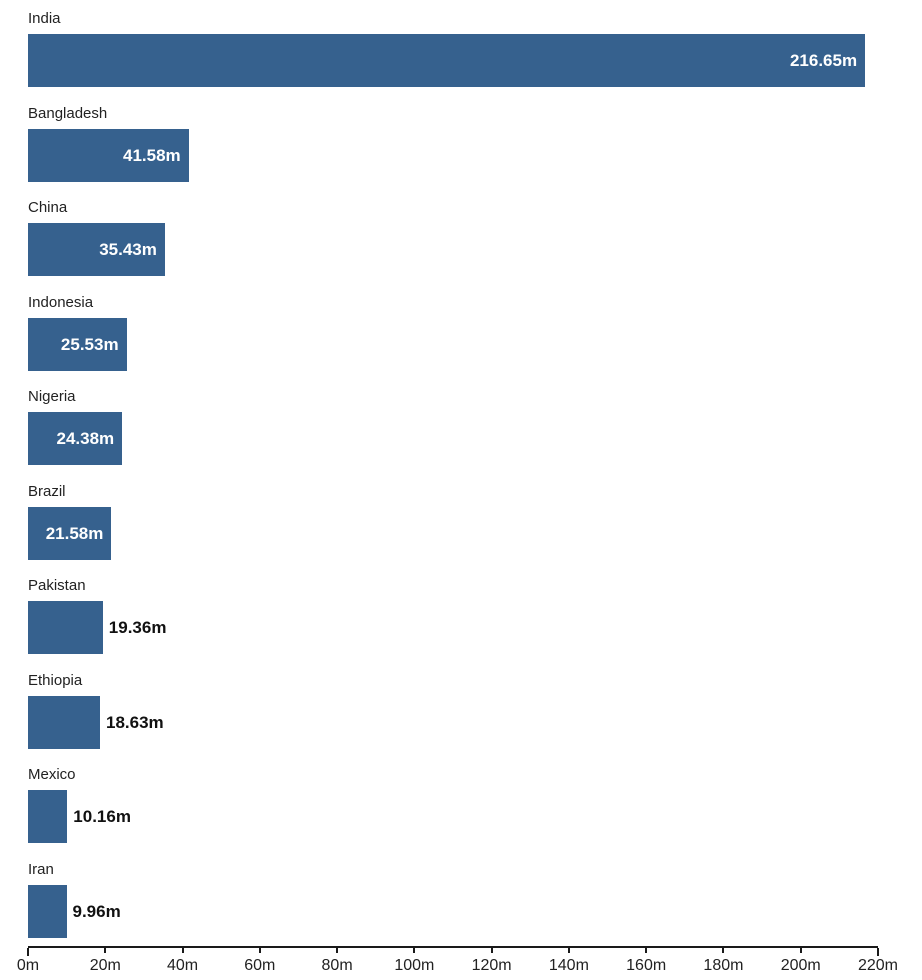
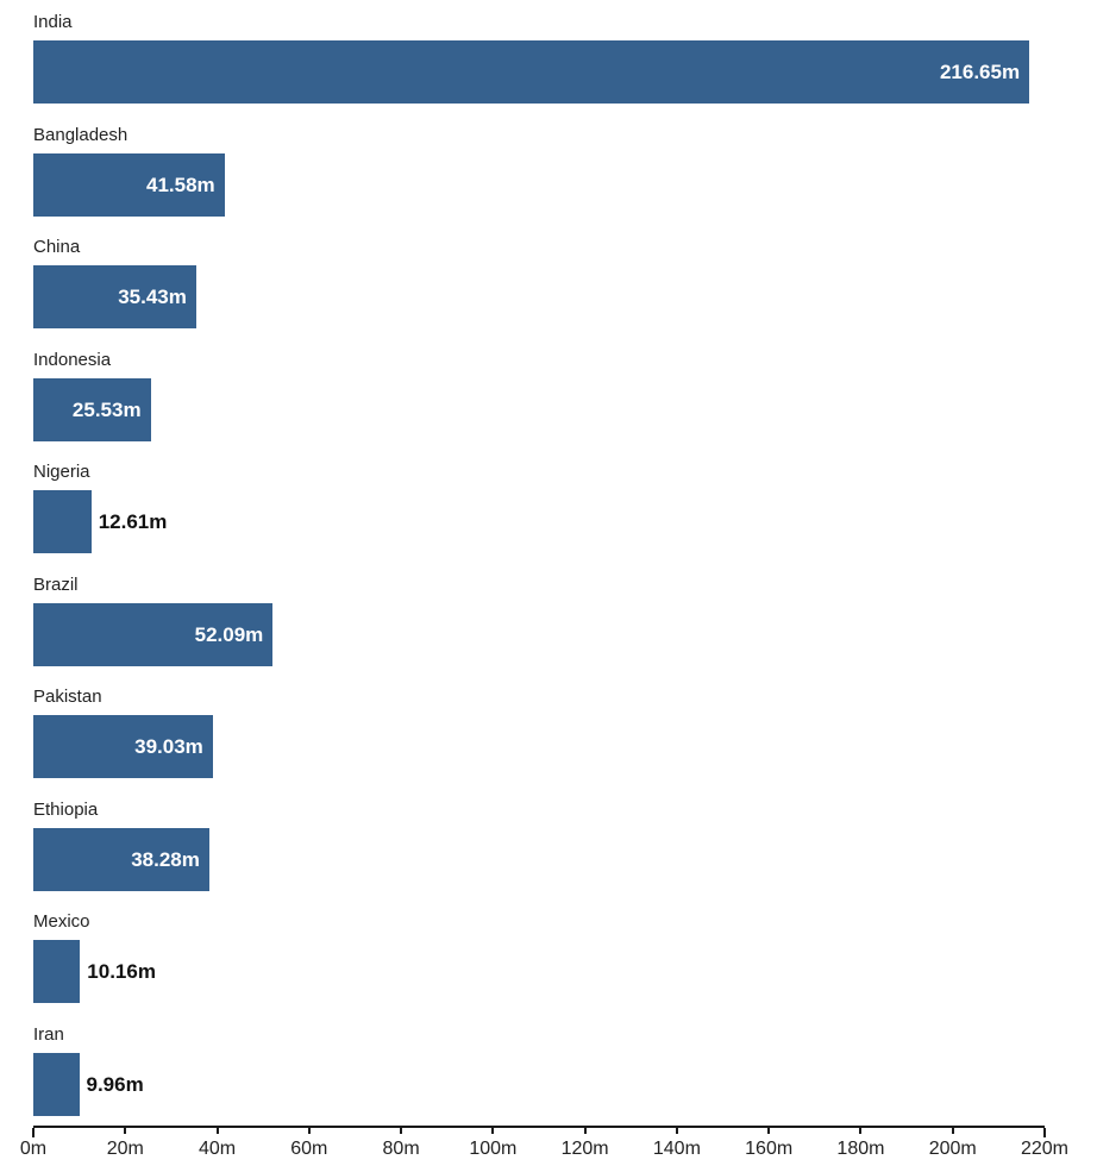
Nigeria: 24.38m -> 12.61m
Brazil: 21.58m -> 52.09m
Pakistan: 19.36m -> 39.03m
Ethiopia: 18.63m -> 38.28m
